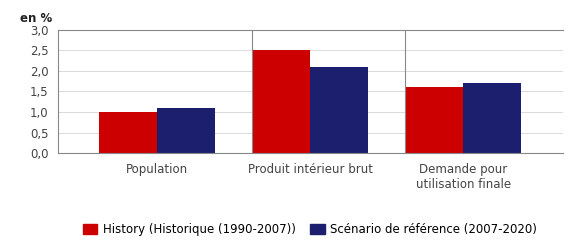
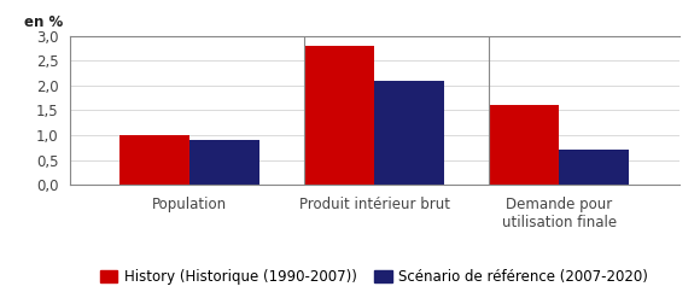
Scénario de référence (2007-2020)/Population: 1,1 -> 0,9
History (Historique (1990-2007))/Produit intérieur brut: 2,5 -> 2,8
Scénario de référence (2007-2020)/Demande pour utilisation finale: 1,7 -> 0,7
